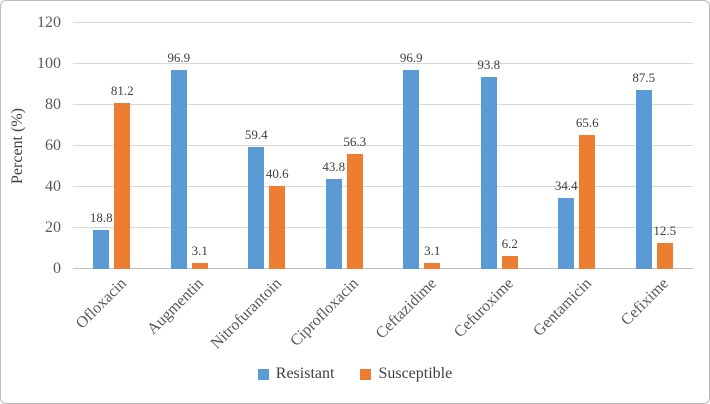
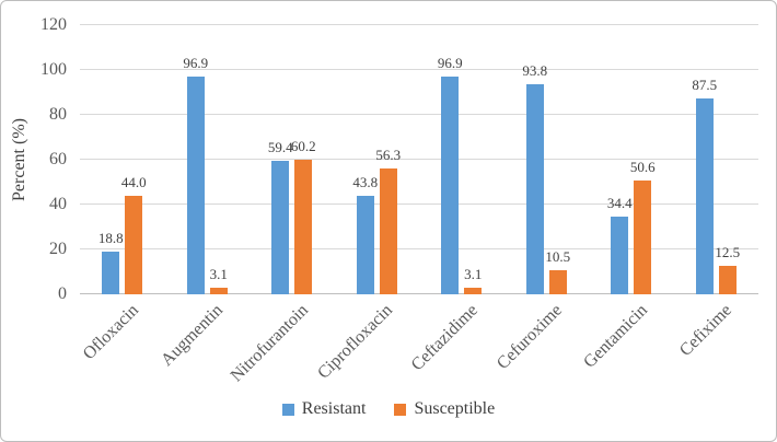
Susceptible/Ofloxacin: 81.2 -> 44.0
Susceptible/Nitrofurantoin: 40.6 -> 60.2
Susceptible/Cefuroxime: 6.2 -> 10.5
Susceptible/Gentamicin: 65.6 -> 50.6
